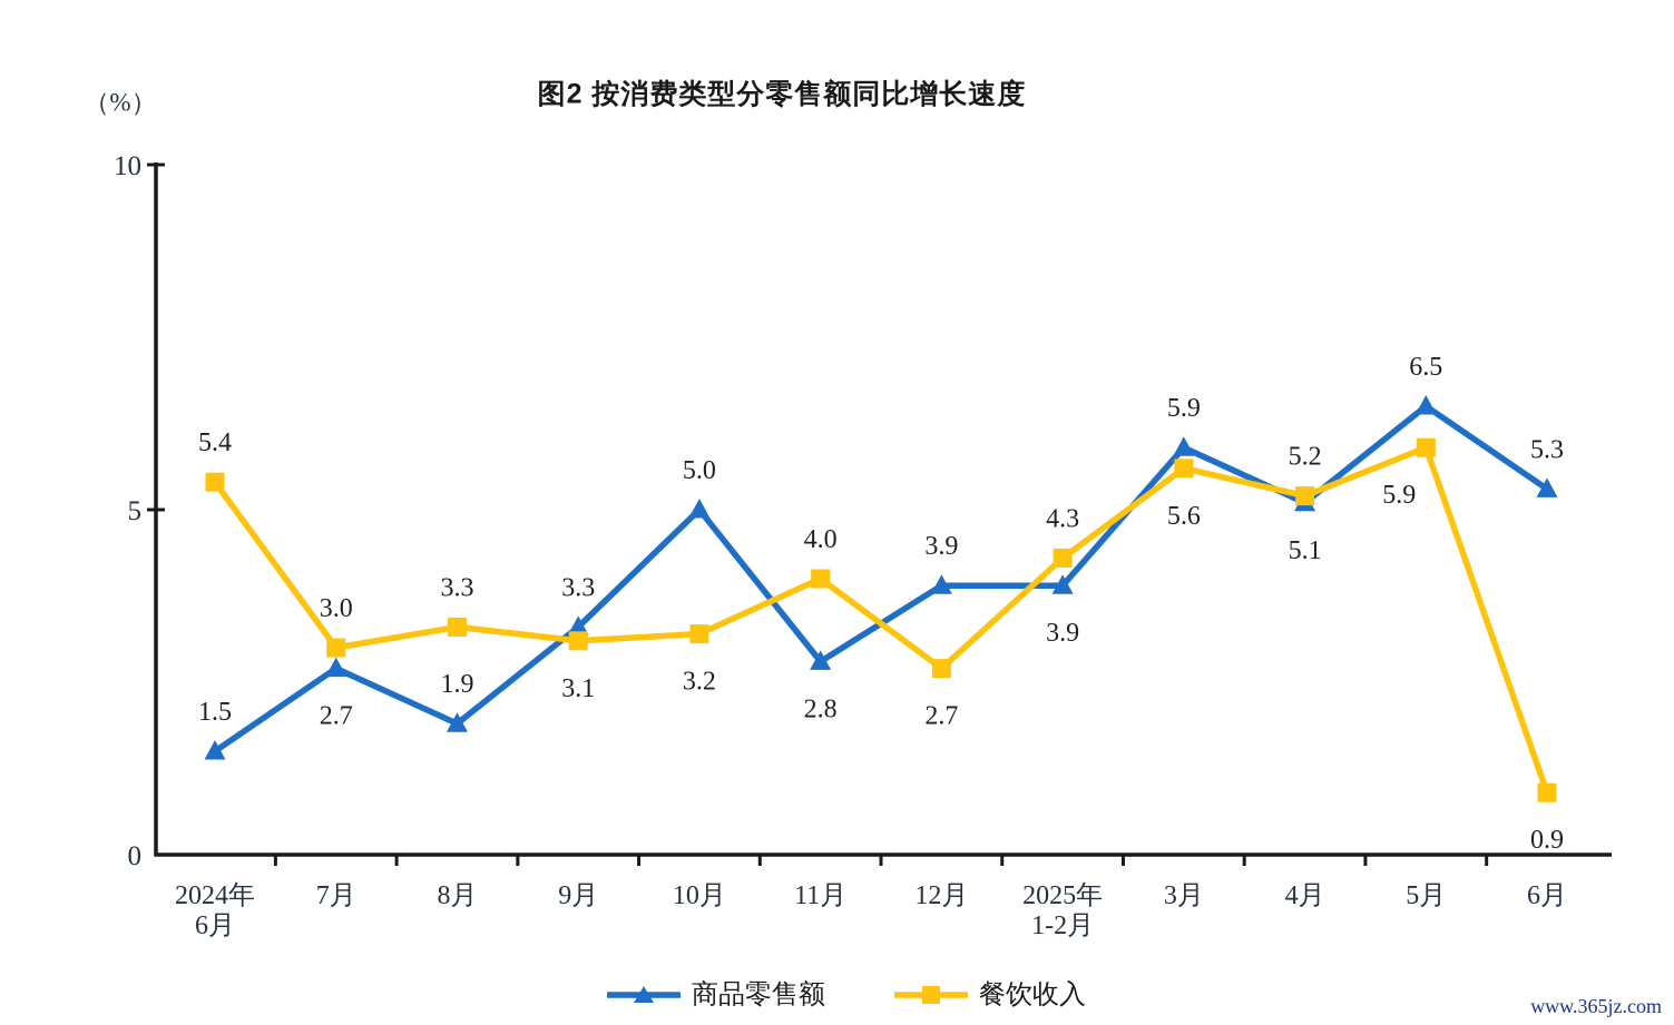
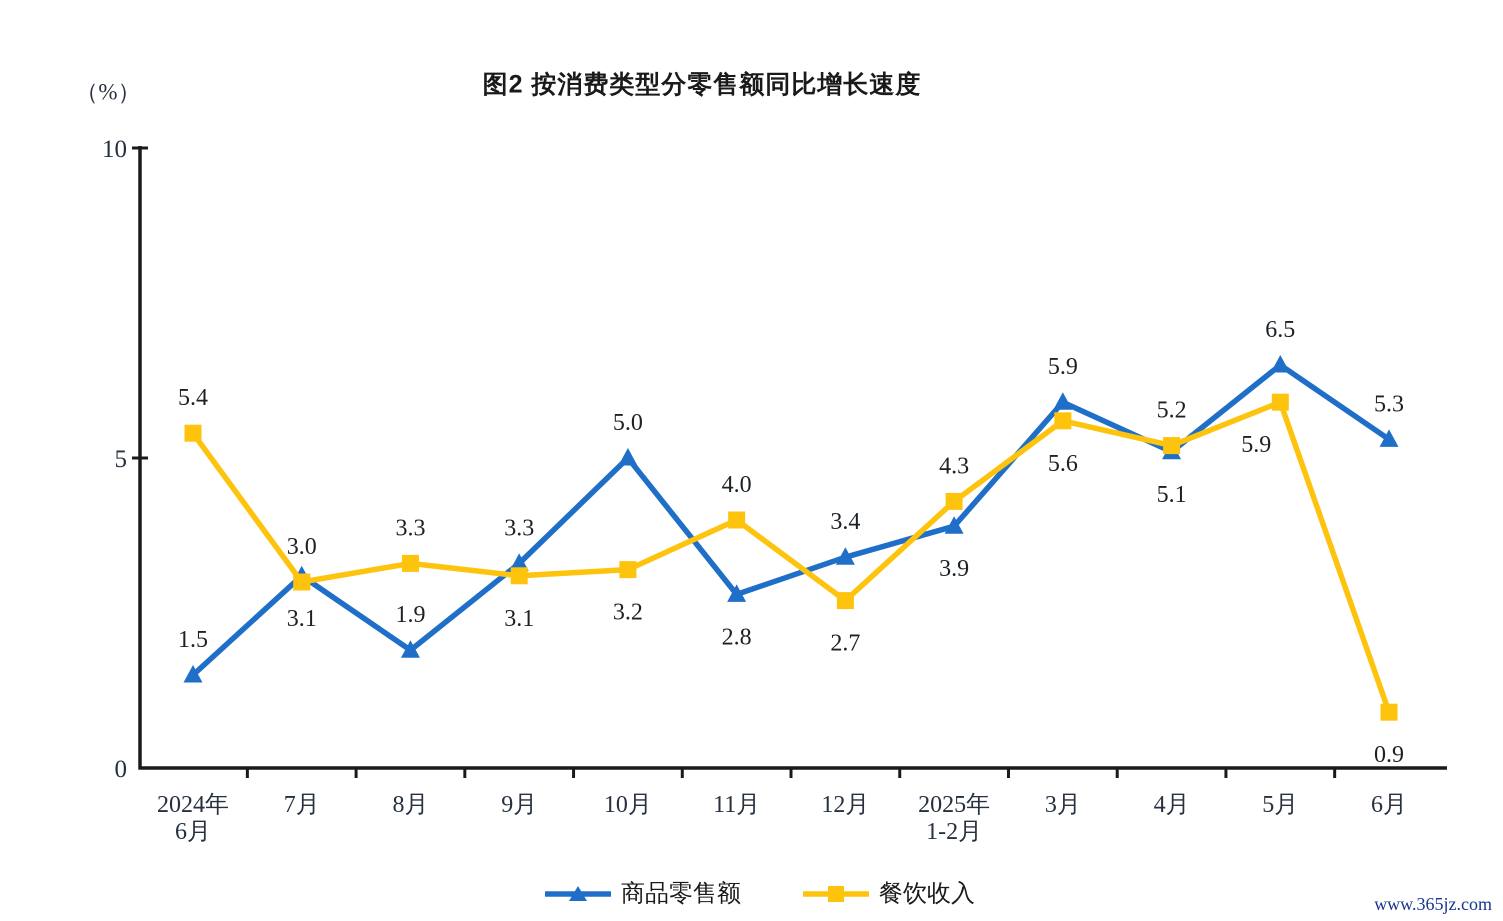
商品零售额/7月: 2.7 -> 3.1
商品零售额/12月: 3.9 -> 3.4
